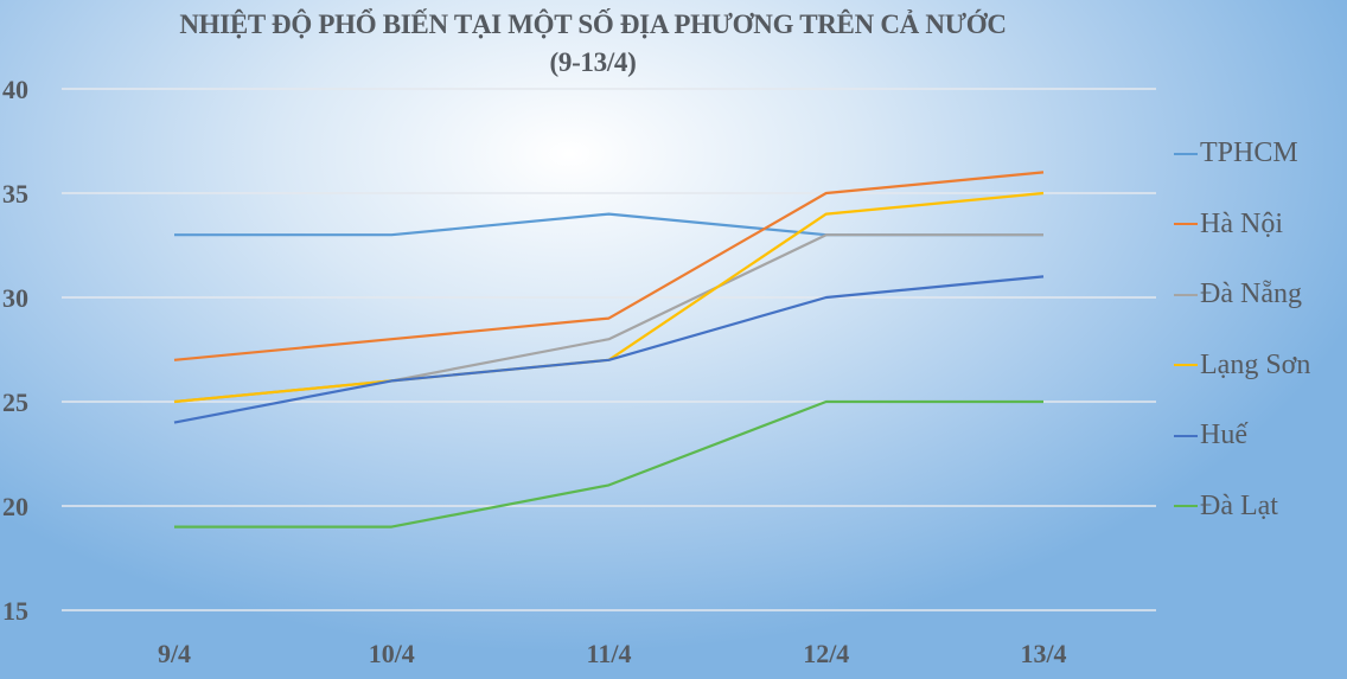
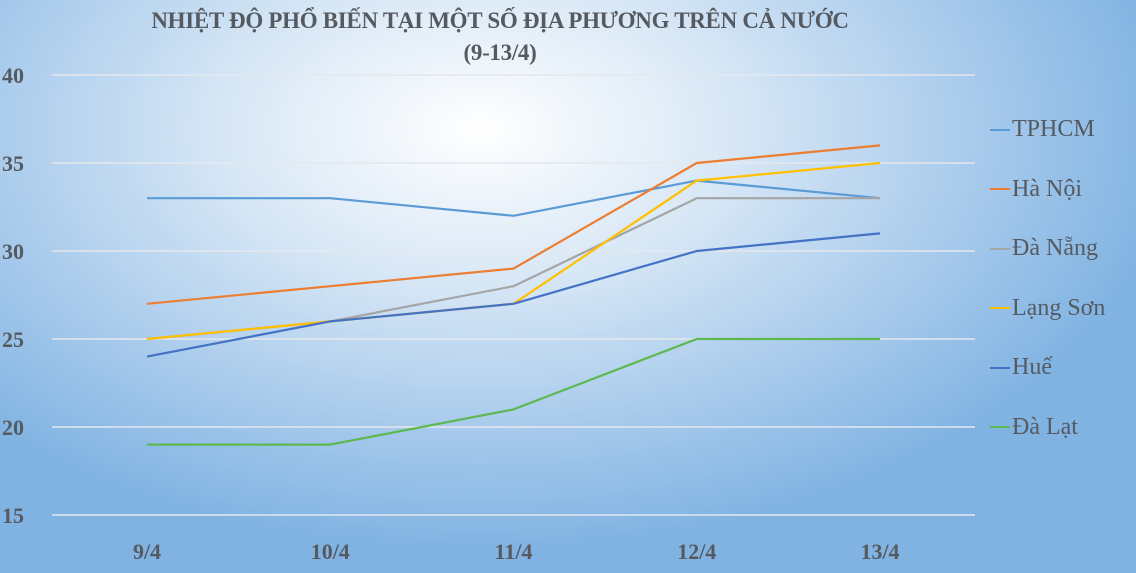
TPHCM/11/4: 34 -> 32
TPHCM/12/4: 33 -> 34
